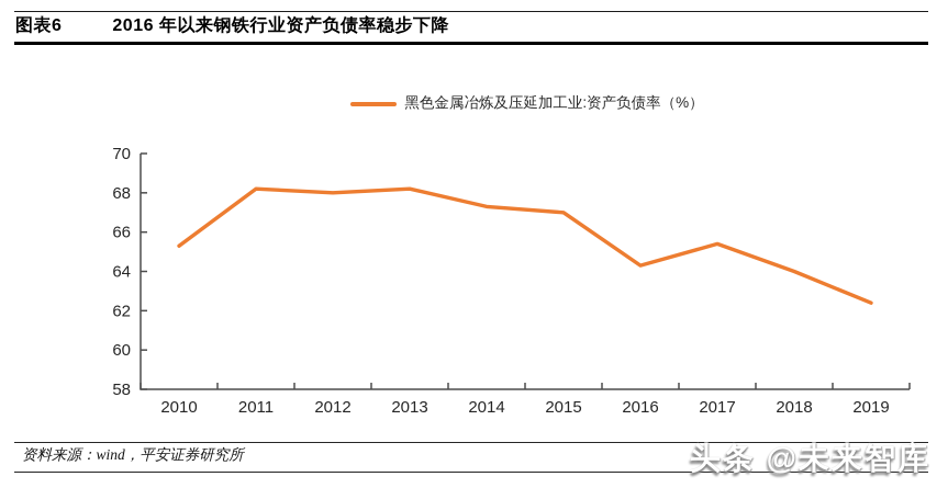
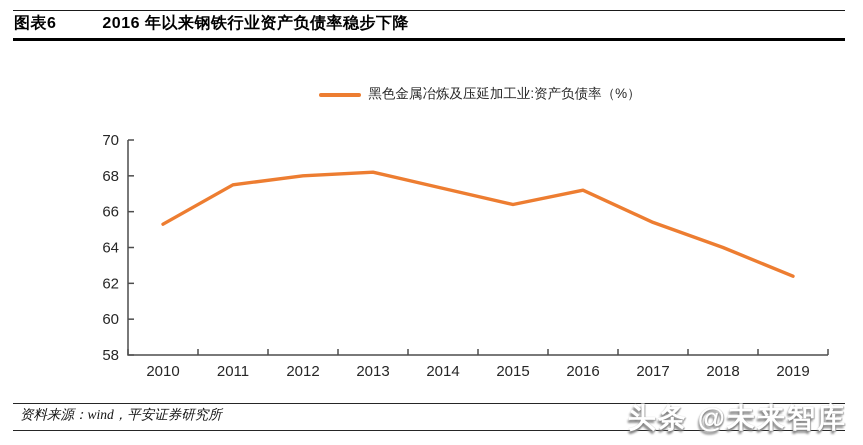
2011: 68.2 -> 67.5
2015: 67.0 -> 66.4
2016: 64.3 -> 67.2
